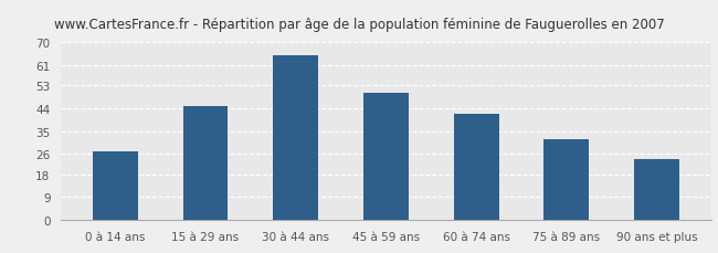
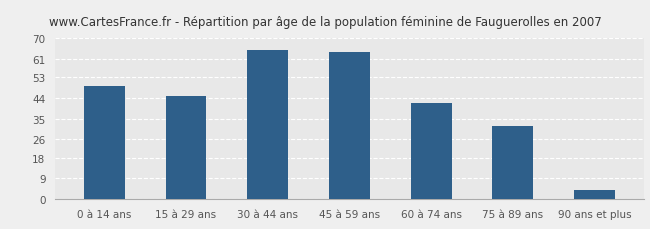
0 à 14 ans: 27 -> 49
45 à 59 ans: 50 -> 64
90 ans et plus: 24 -> 4
